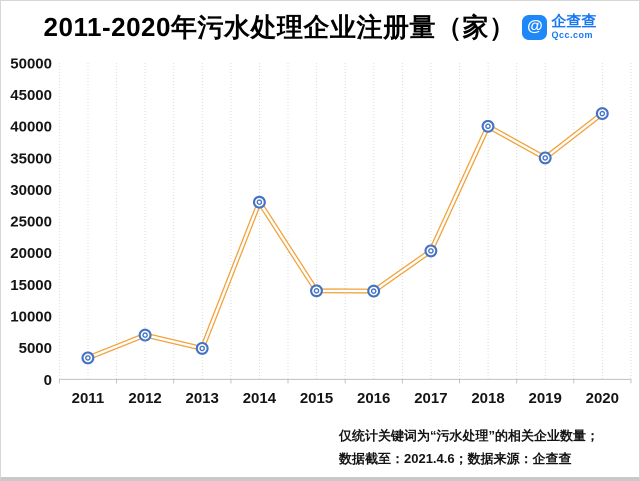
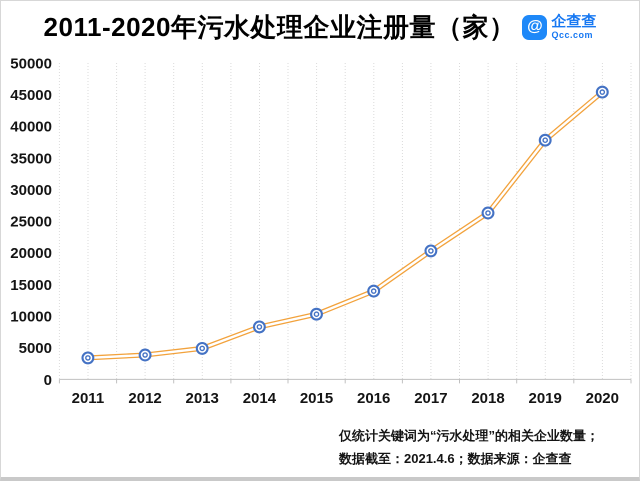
2012: 7000 -> 4000
2014: 28000 -> 8000
2015: 14000 -> 10000
2018: 40000 -> 26000
2019: 35000 -> 38000
2020: 42000 -> 45000
